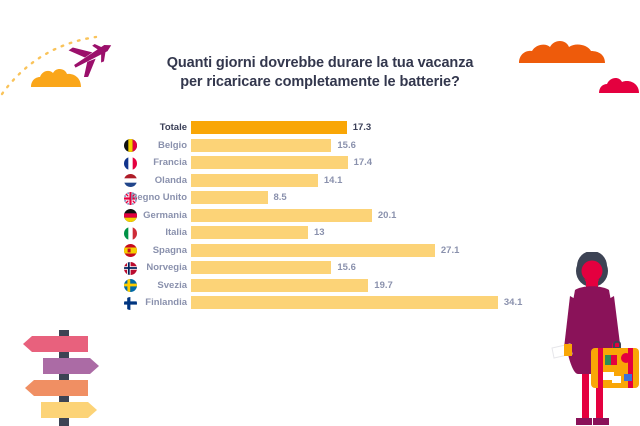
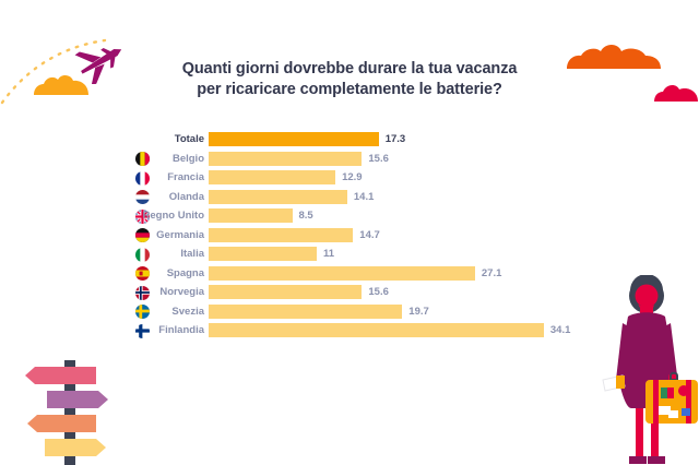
Francia: 17.4 -> 12.9
Germania: 20.1 -> 14.7
Italia: 13 -> 11
